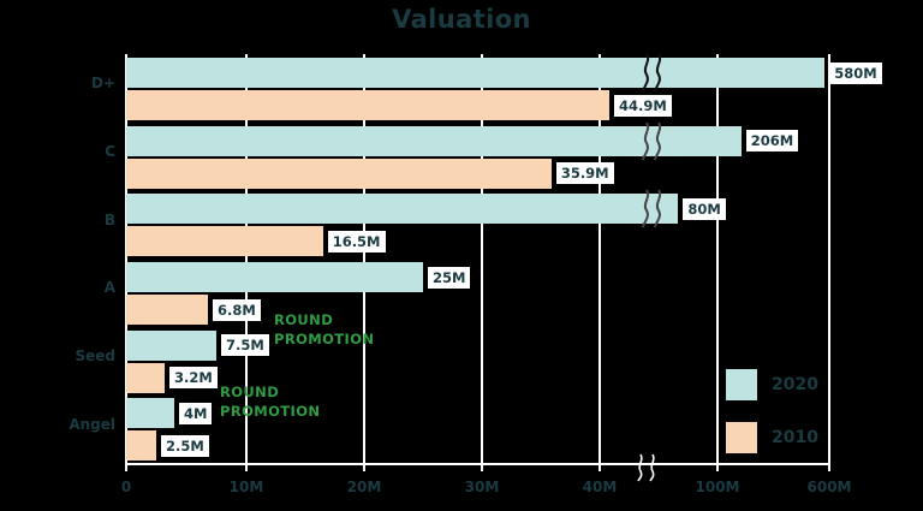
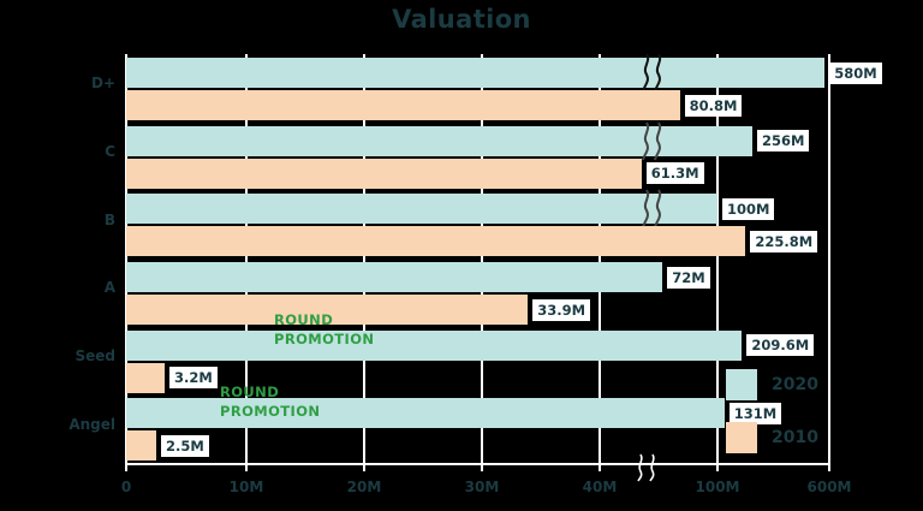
2010/D+: 44.9M -> 80.8M
2020/C: 206M -> 256M
2010/C: 35.9M -> 61.3M
2020/B: 80M -> 100M
2010/B: 16.5M -> 225.8M
2020/A: 25M -> 72M
2010/A: 6.8M -> 33.9M
2020/Seed: 7.5M -> 209.6M
2020/Angel: 4M -> 131M
